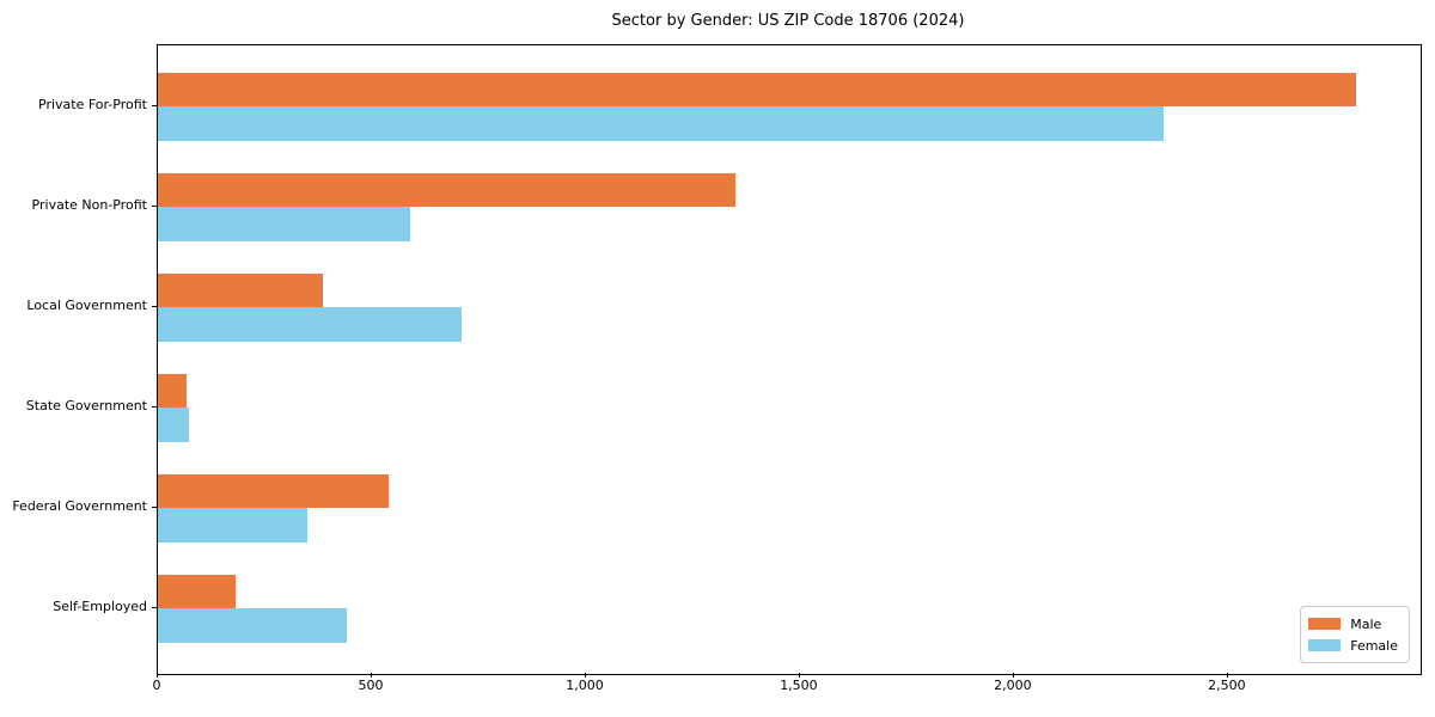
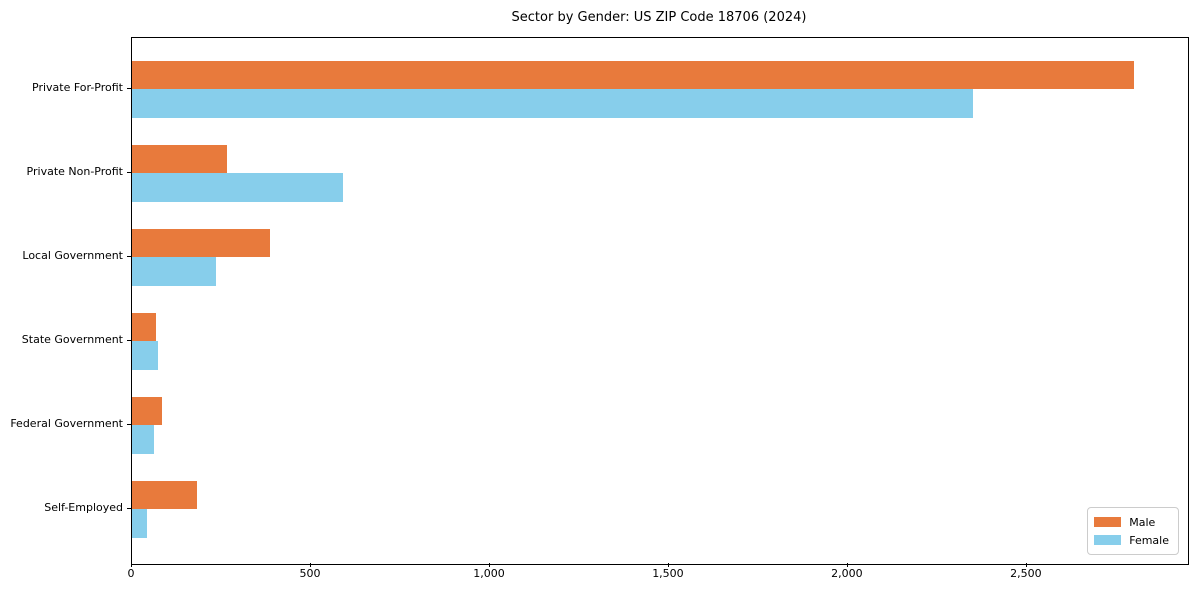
Male/Private Non-Profit: 1350 -> 260
Female/Local Government: 710 -> 240
Male/Federal Government: 540 -> 80
Female/Federal Government: 350 -> 60
Female/Self-Employed: 440 -> 40
